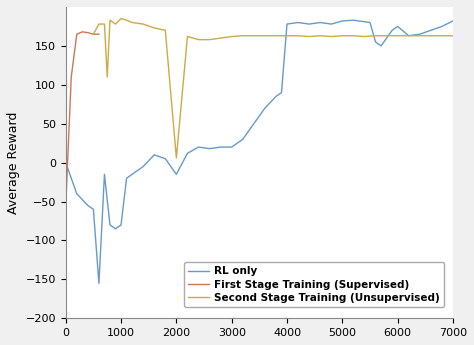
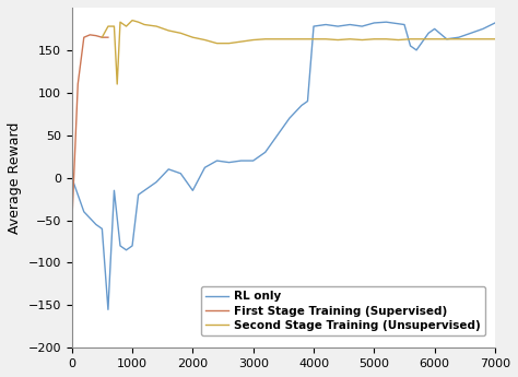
Second Stage Training (Unsupervised)/2000: 6 -> 165
